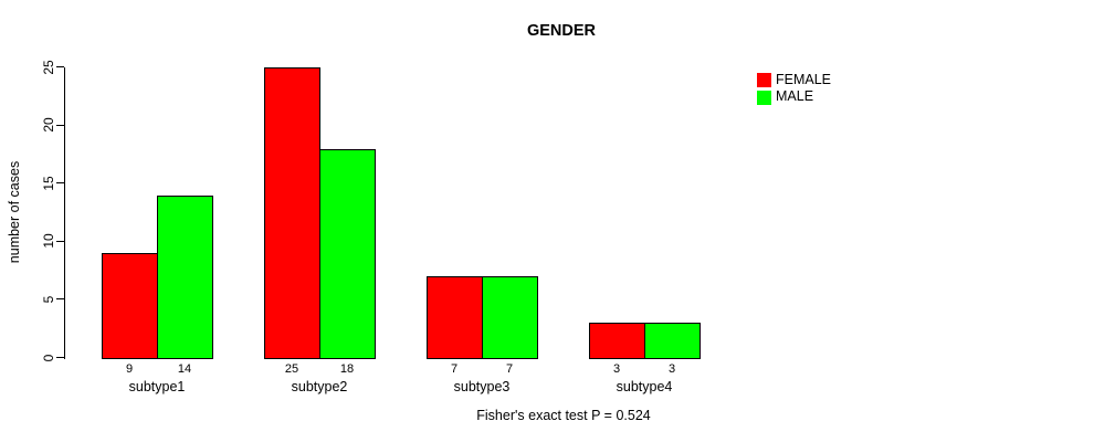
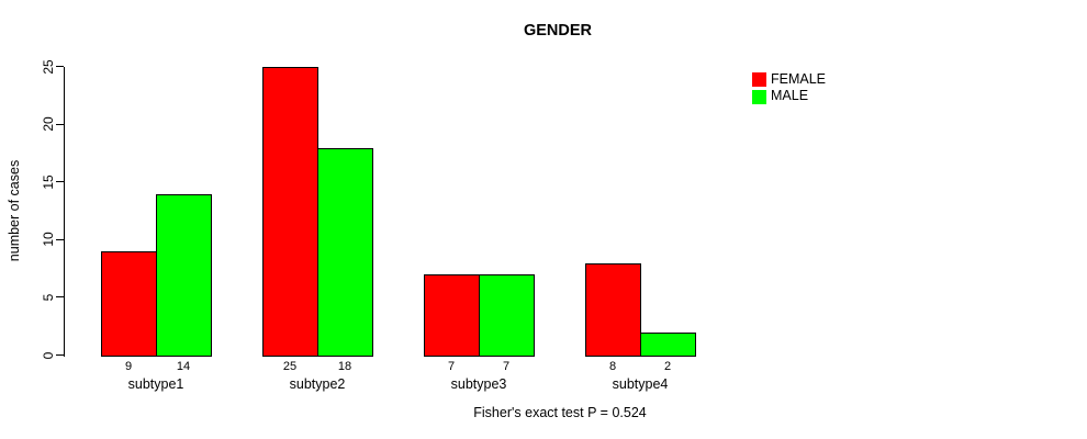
FEMALE/subtype4: 3 -> 8
MALE/subtype4: 3 -> 2
